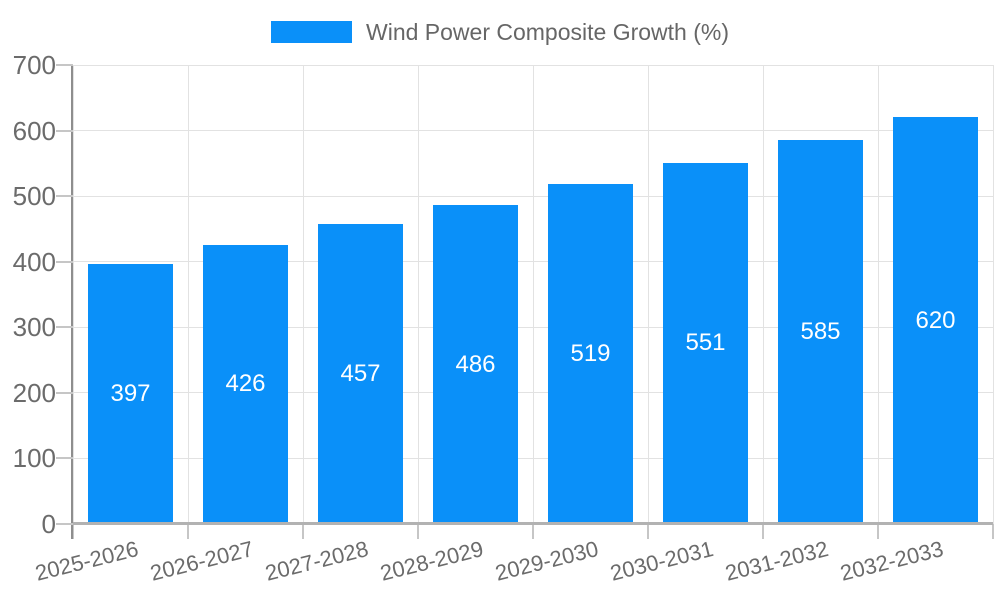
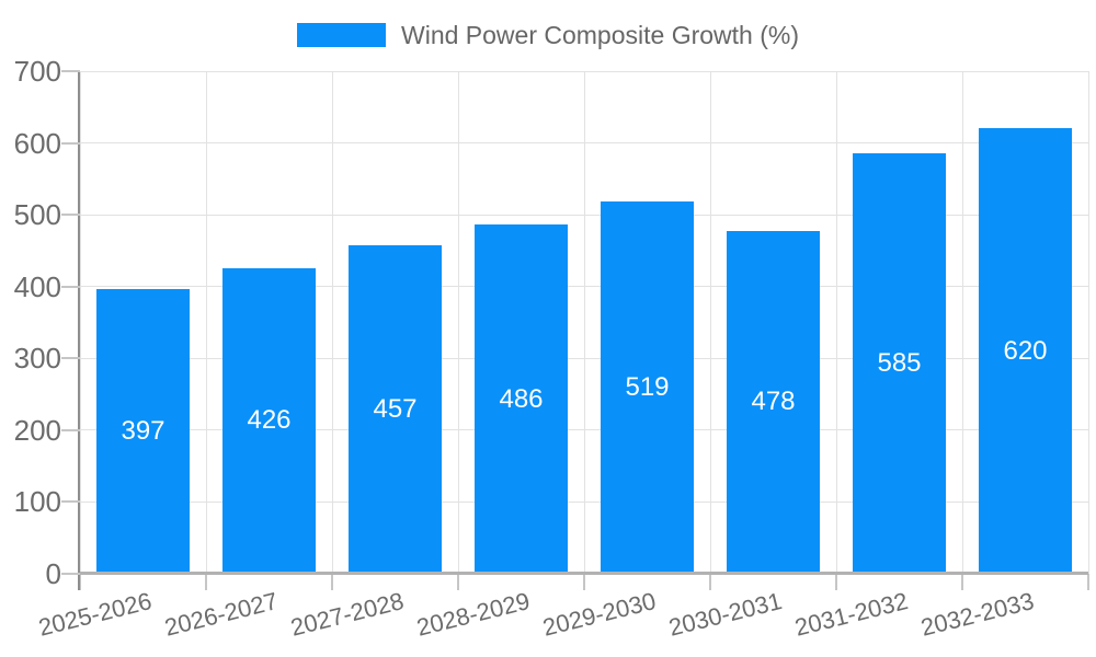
2030-2031: 551 -> 478
